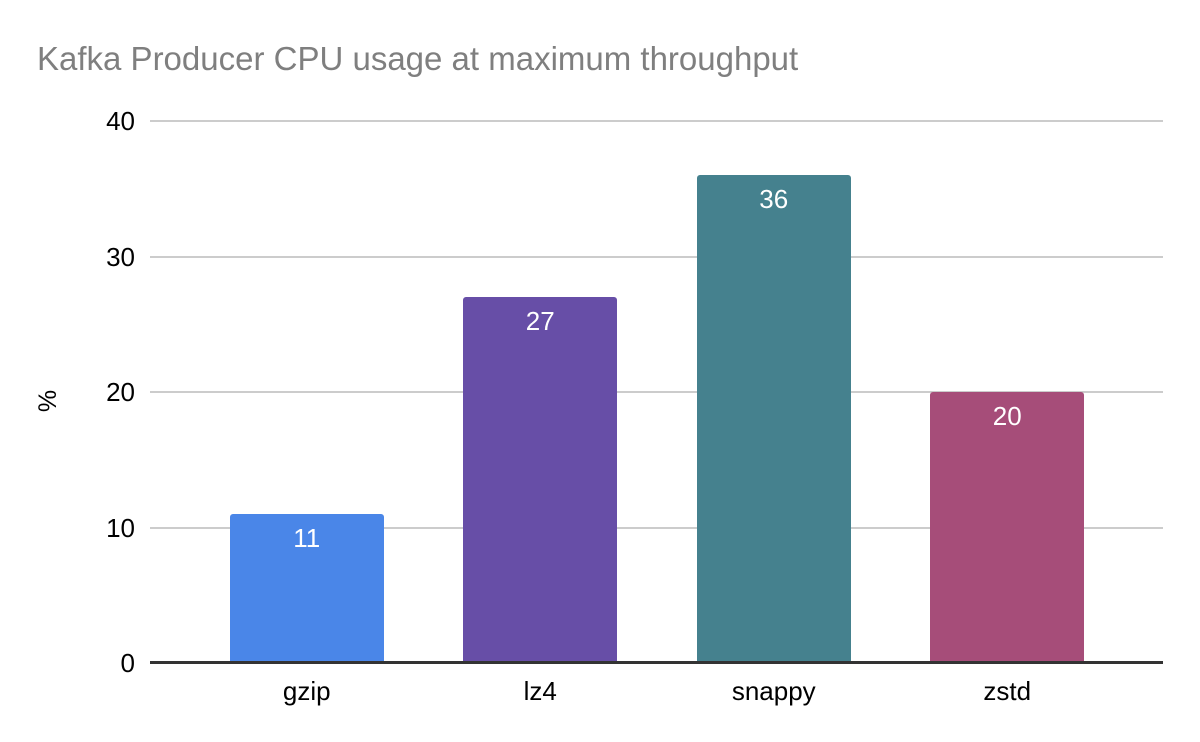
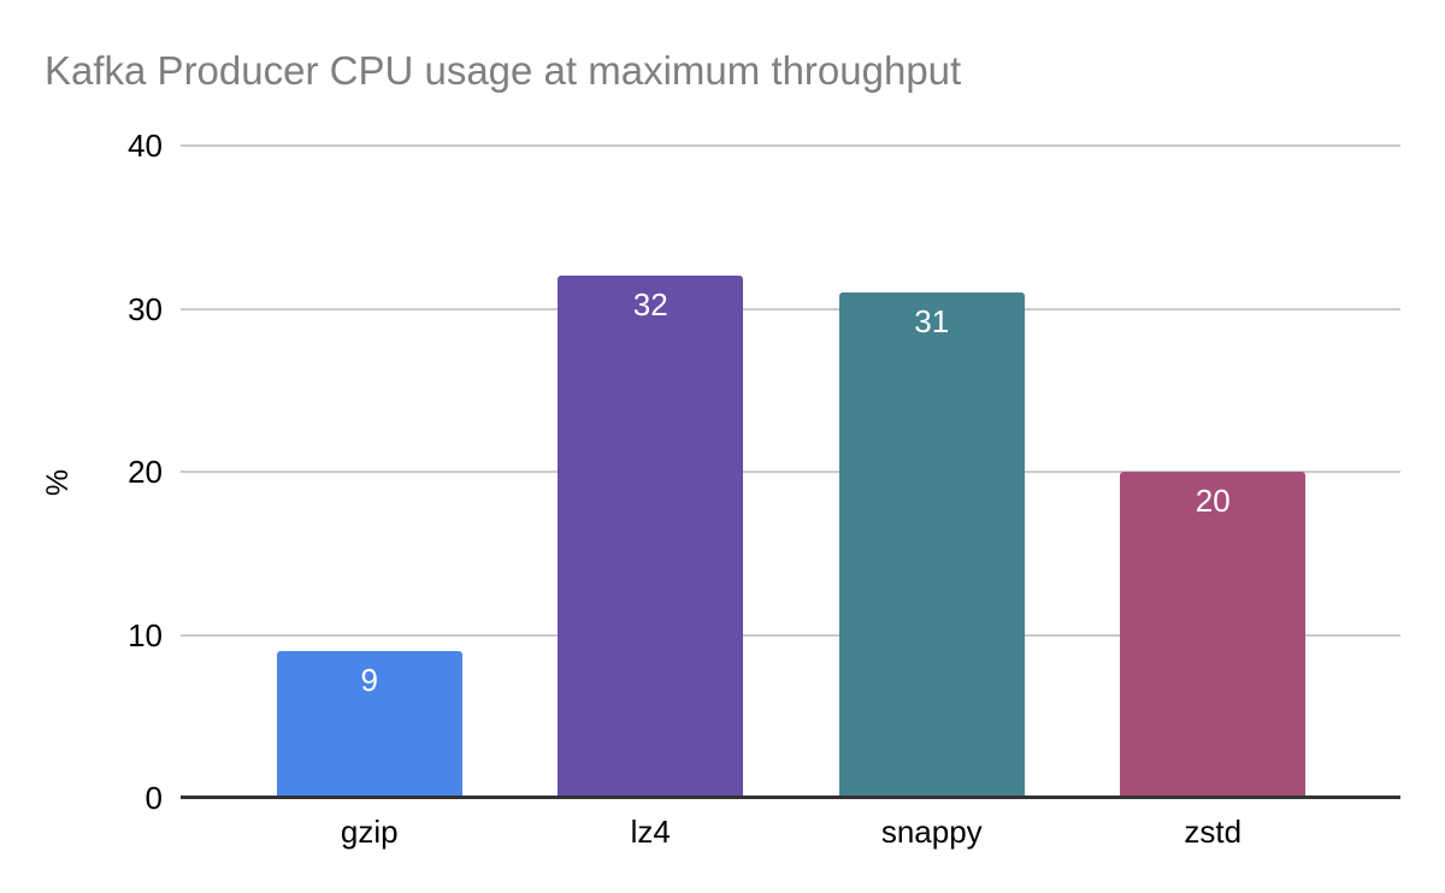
gzip: 11 -> 9
lz4: 27 -> 32
snappy: 36 -> 31
